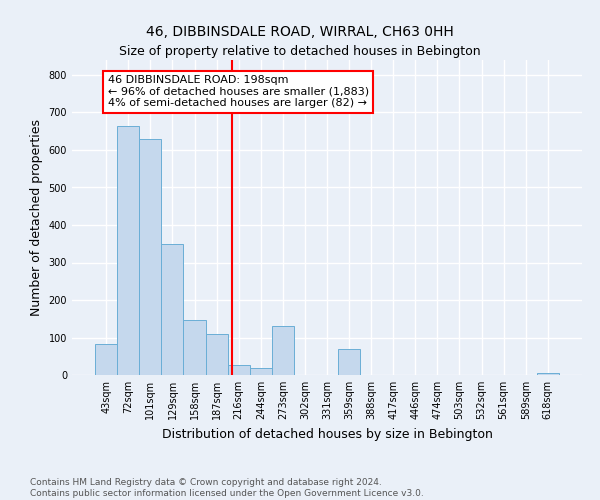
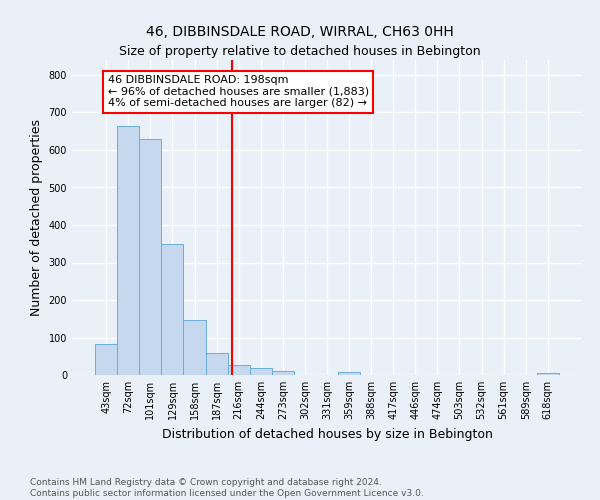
187sqm: 110 -> 60
273sqm: 130 -> 10
359sqm: 70 -> 8
